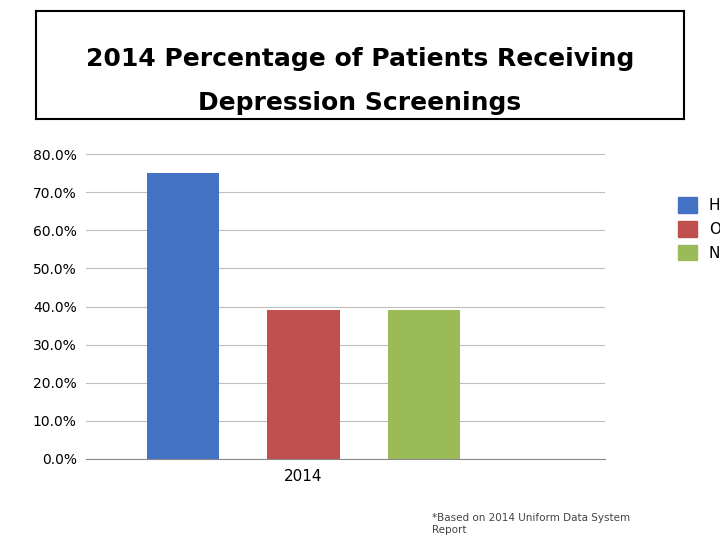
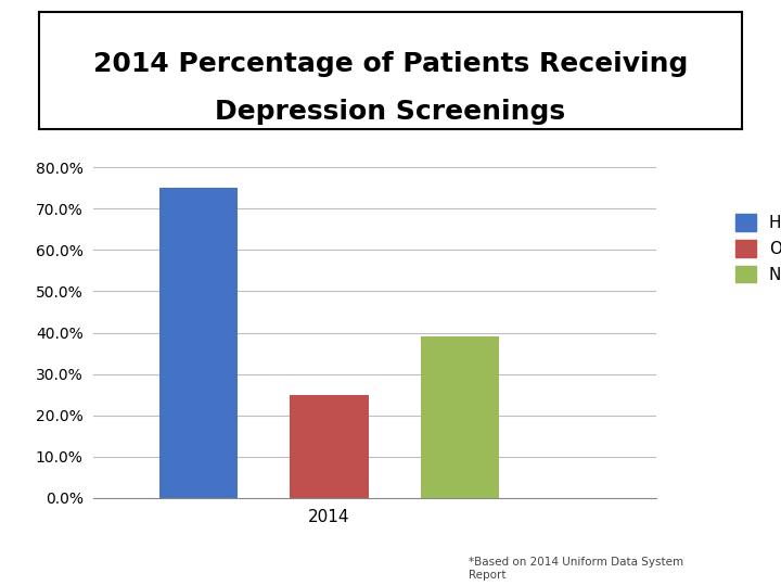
2014: 39% -> 25%
